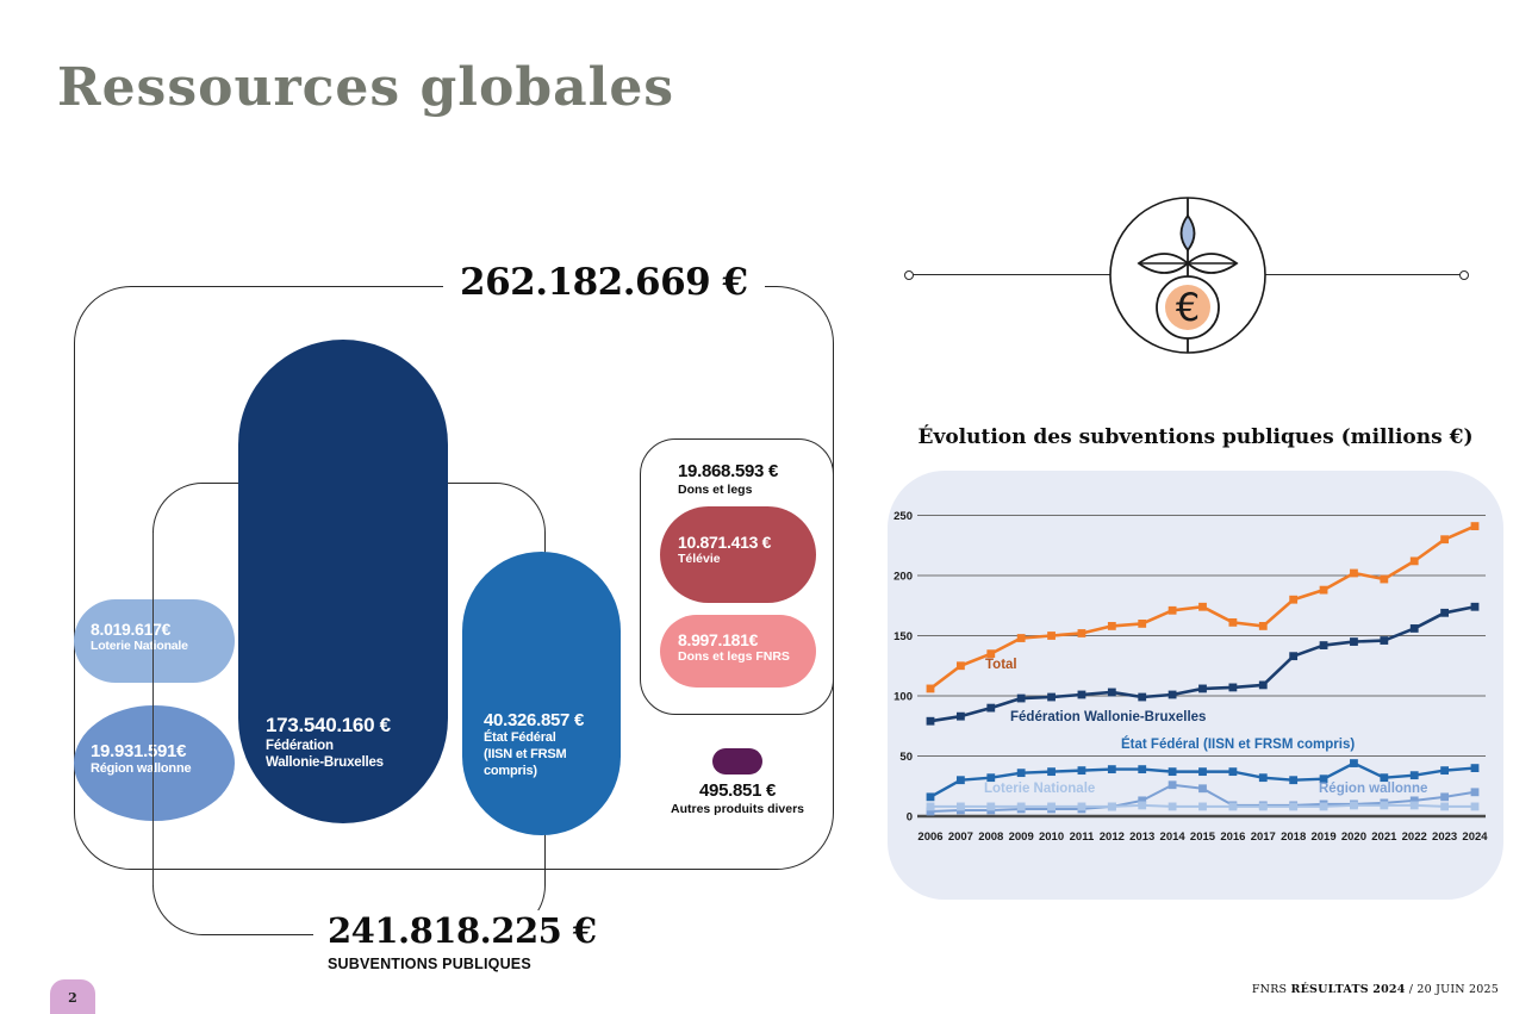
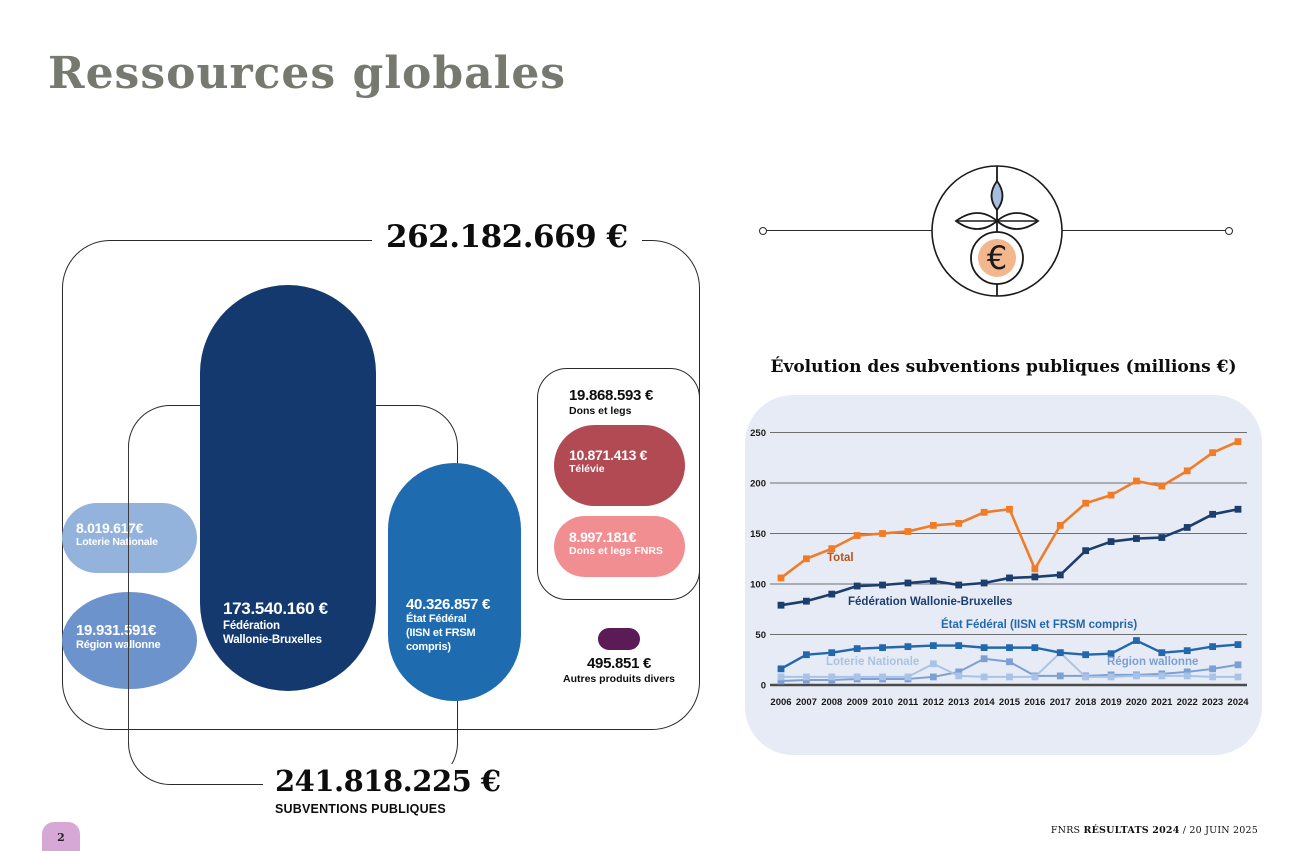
Loterie Nationale/2012: 8 -> 21
Total/2016: 161 -> 115
Loterie Nationale/2017: 8 -> 32
